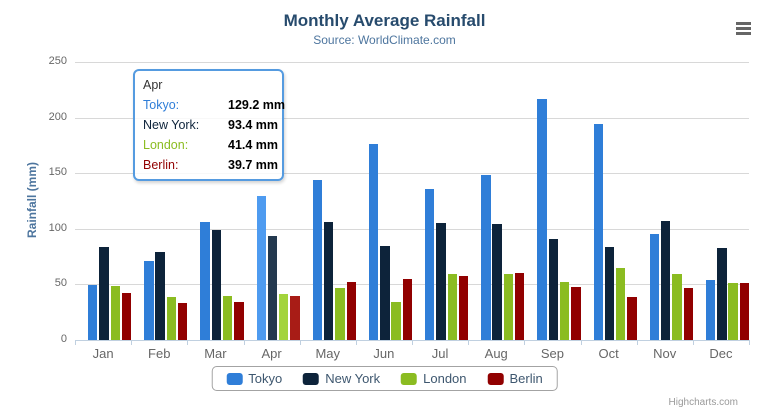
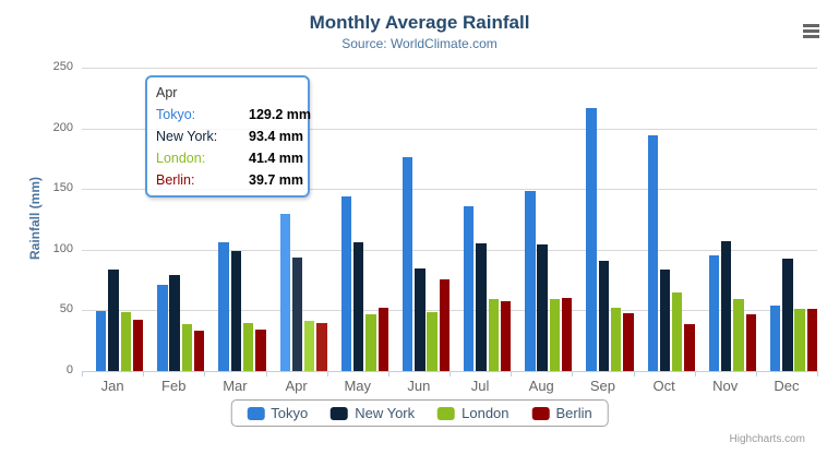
London/Jun: 34 -> 48
Berlin/Jun: 55 -> 76
New York/Dec: 83 -> 92
